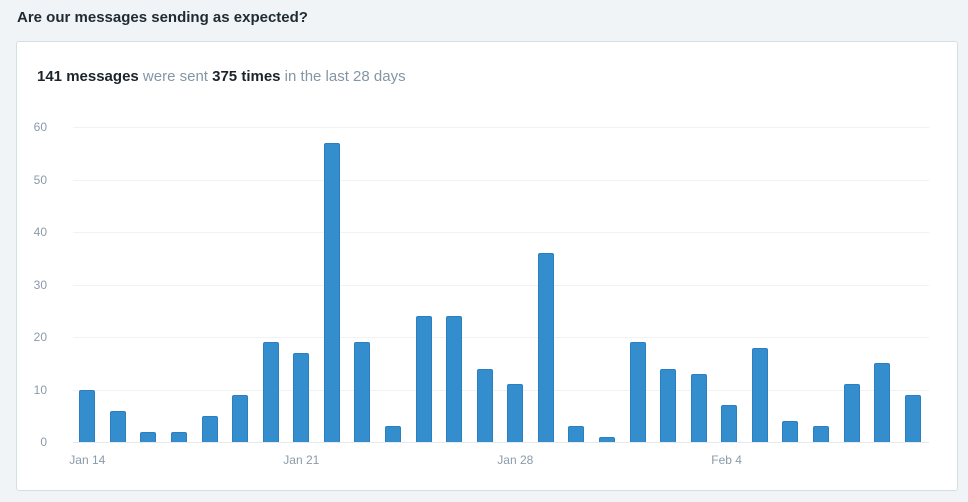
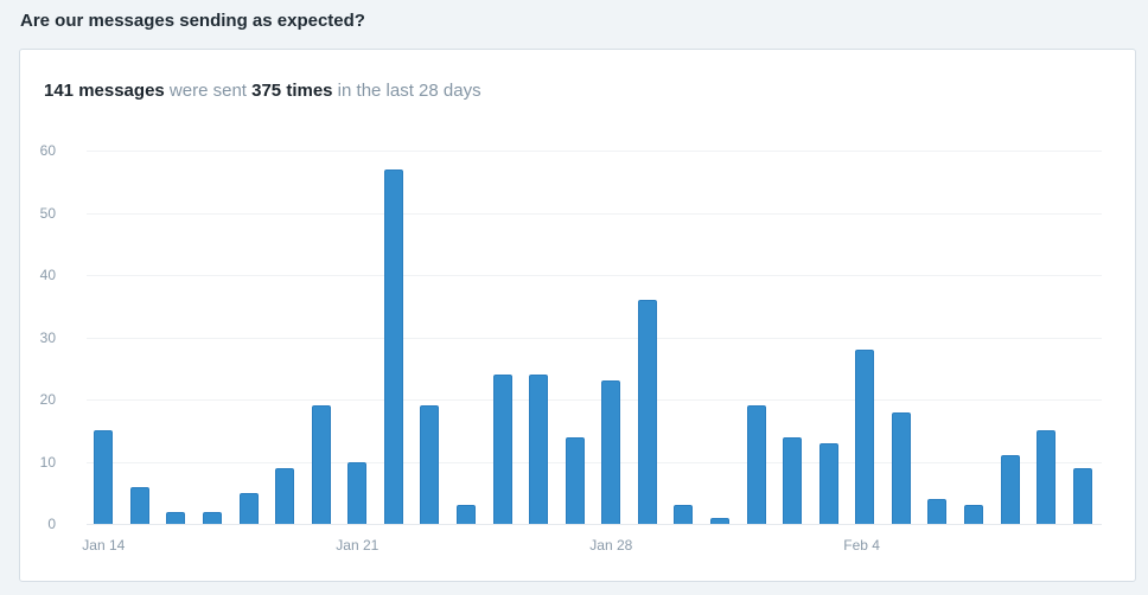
Jan 14: 10 -> 15
Jan 21: 17 -> 10
Jan 28: 11 -> 23
Feb 4: 7 -> 28
